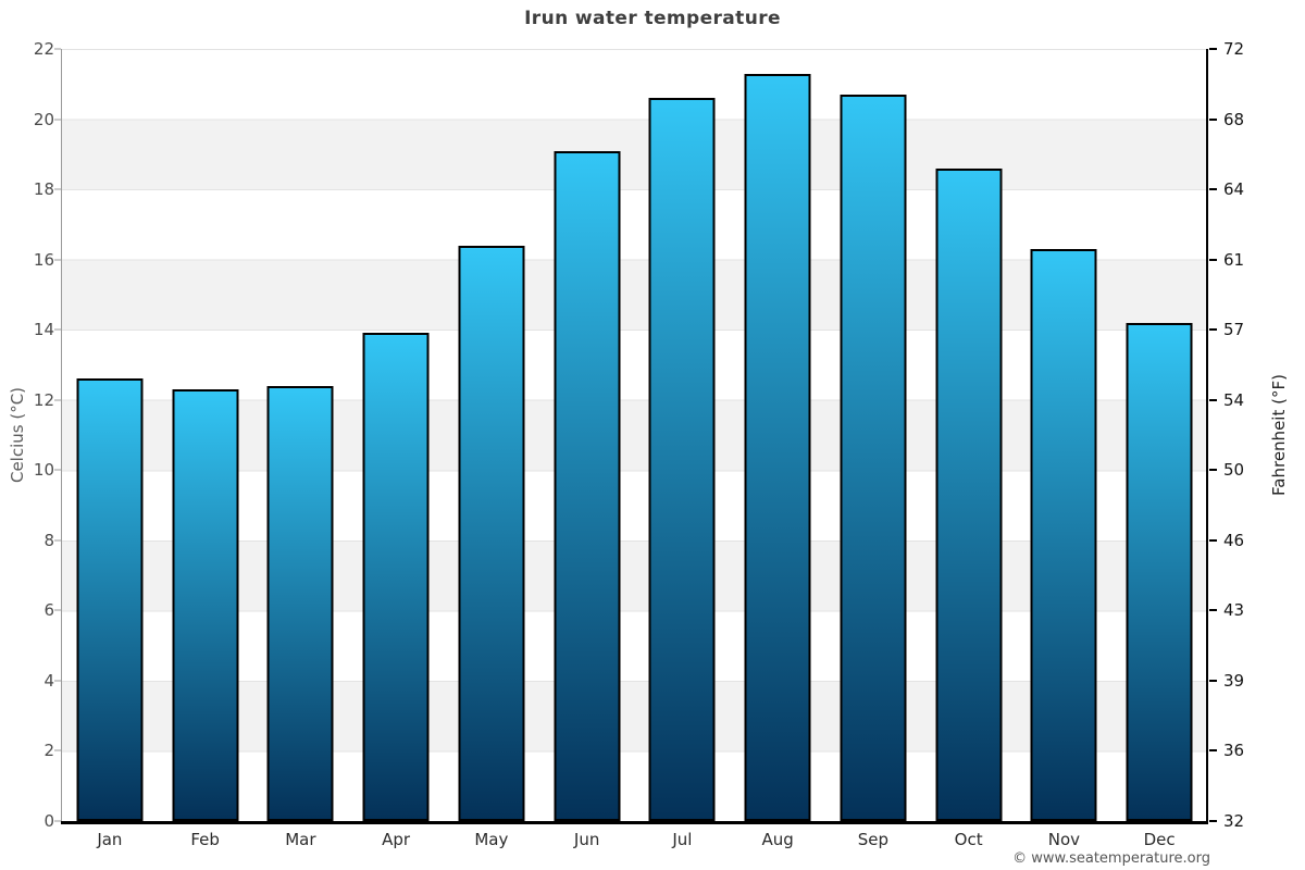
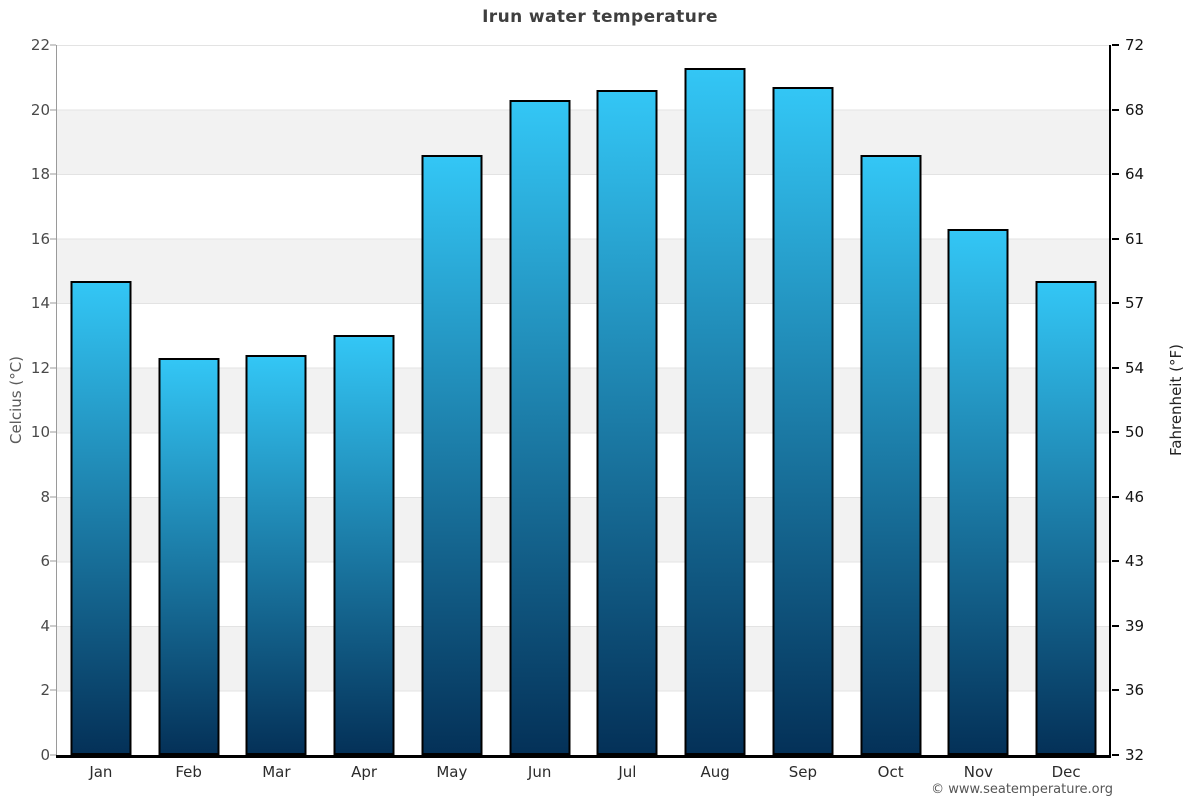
Jan: 12.6 -> 14.7
Apr: 13.9 -> 13.0
May: 16.4 -> 18.6
Jun: 19.1 -> 20.3
Dec: 14.2 -> 14.7
